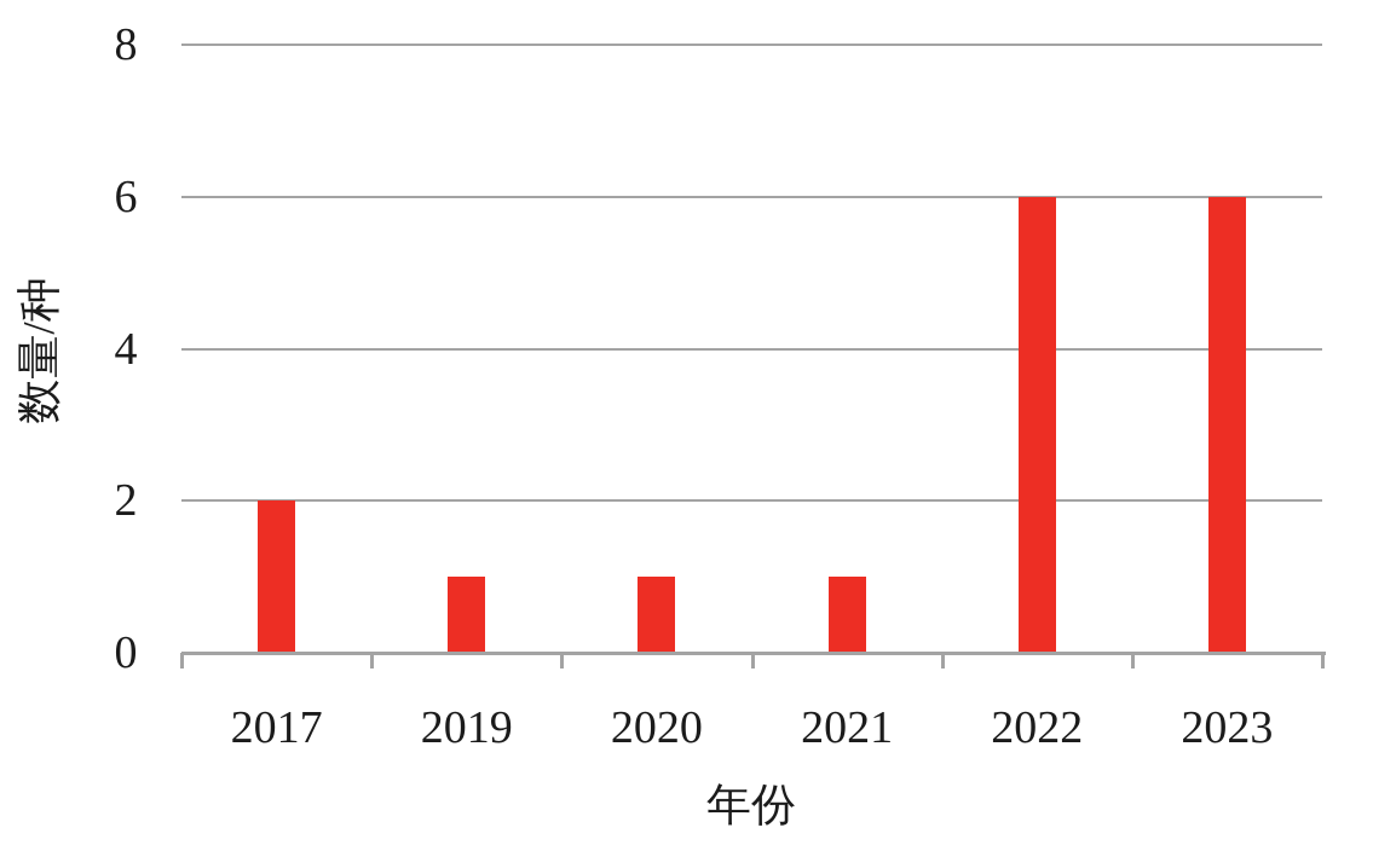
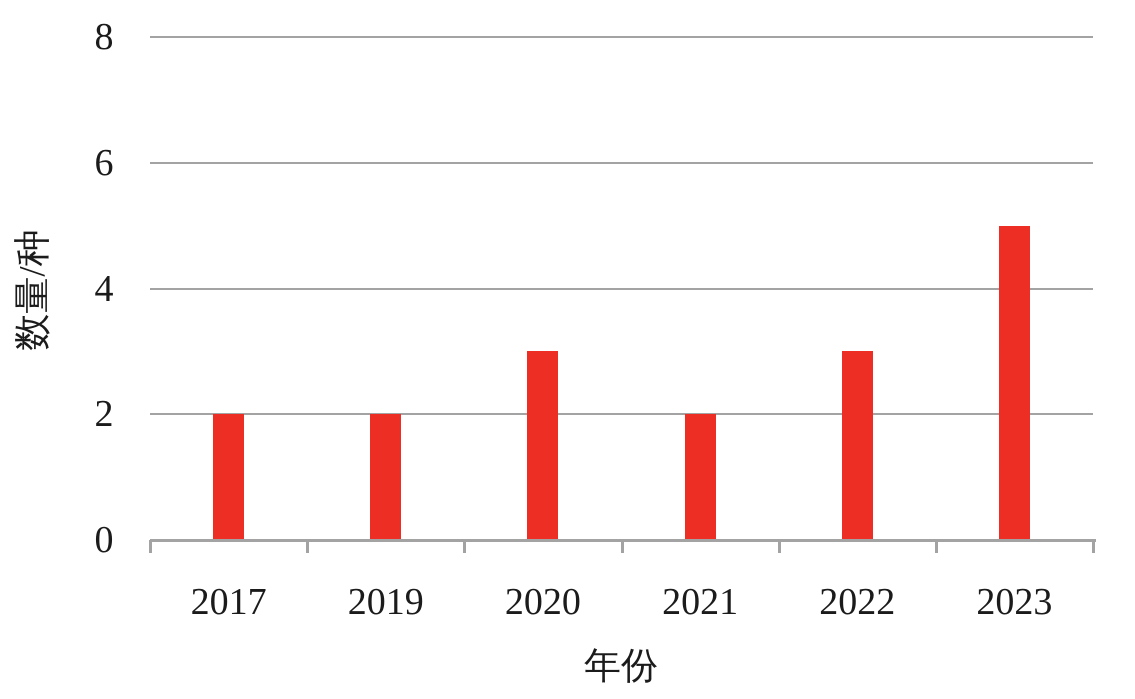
2019: 1 -> 2
2020: 1 -> 3
2021: 1 -> 2
2022: 6 -> 3
2023: 6 -> 5
